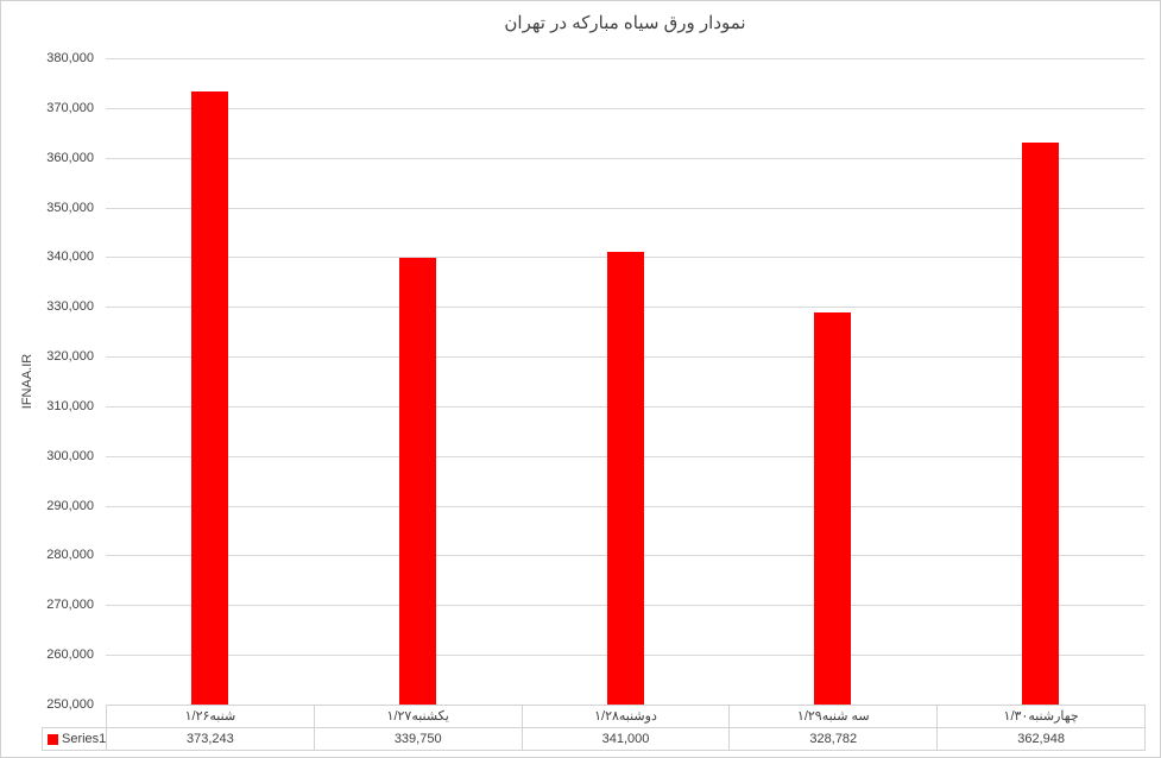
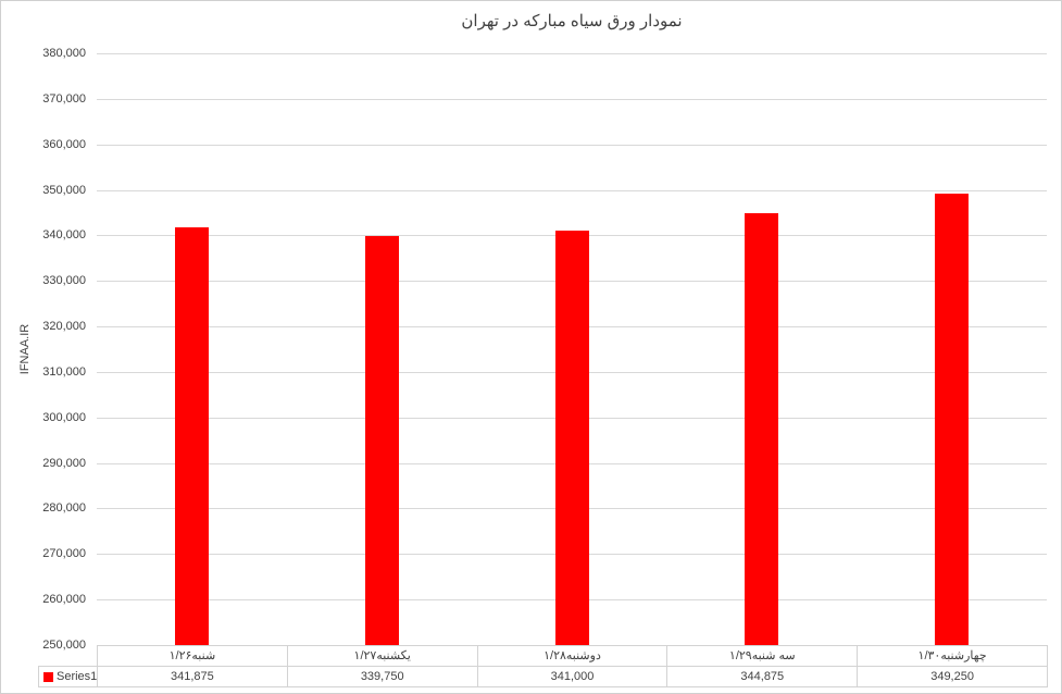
شنبه۱/۲۶: 373,243 -> 341,875
سه شنبه۱/۲۹: 328,782 -> 344,875
چهارشنبه۱/۳۰: 362,948 -> 349,250
